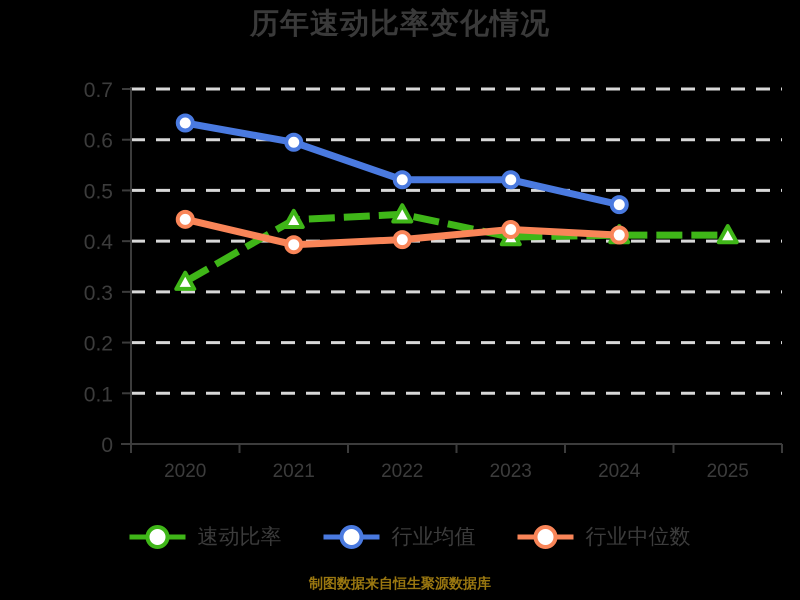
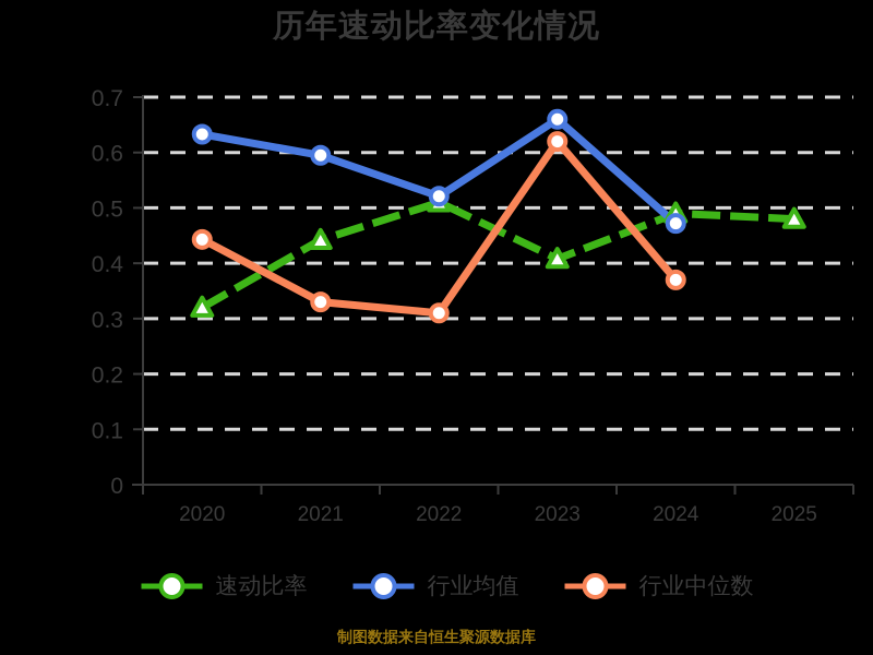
行业中位数/2021: 0.39 -> 0.33
速动比率/2022: 0.45 -> 0.51
行业中位数/2022: 0.40 -> 0.31
行业均值/2023: 0.52 -> 0.66
行业中位数/2023: 0.42 -> 0.62
速动比率/2024: 0.41 -> 0.49
行业中位数/2024: 0.41 -> 0.37
速动比率/2025: 0.41 -> 0.48
